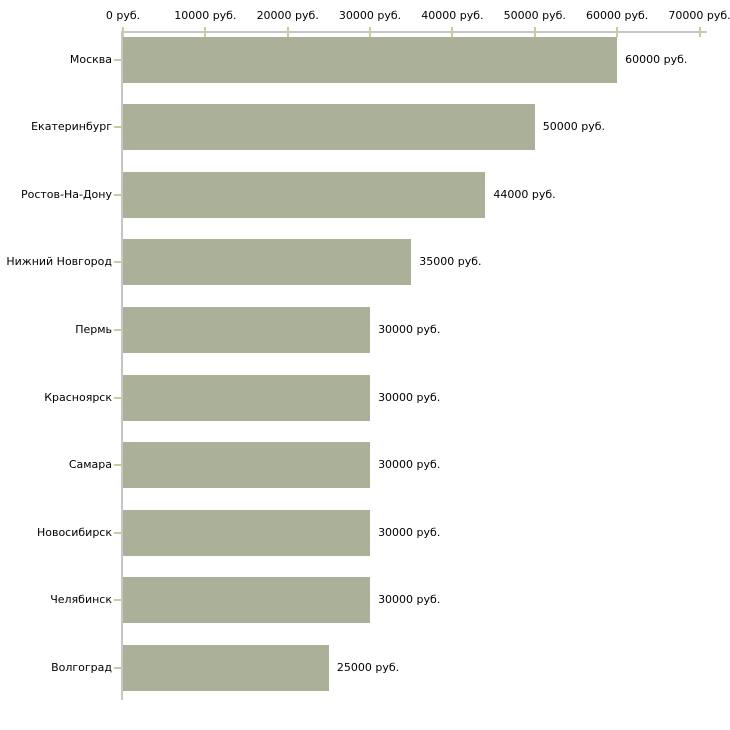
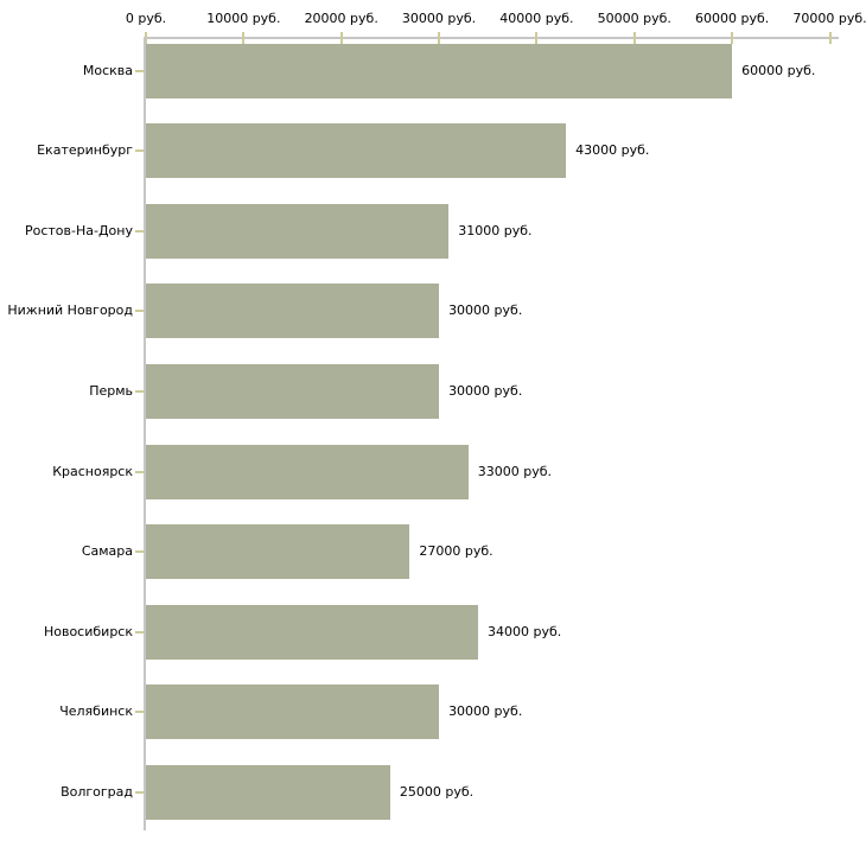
Екатеринбург: 50000 -> 43000
Ростов-На-Дону: 44000 -> 31000
Нижний Новгород: 35000 -> 30000
Красноярск: 30000 -> 33000
Самара: 30000 -> 27000
Новосибирск: 30000 -> 34000
